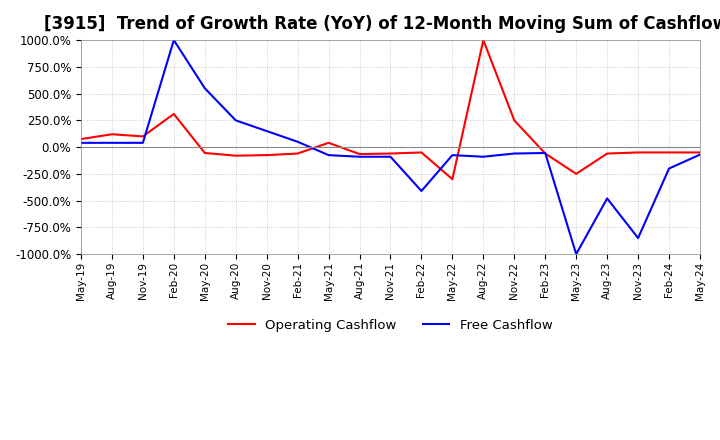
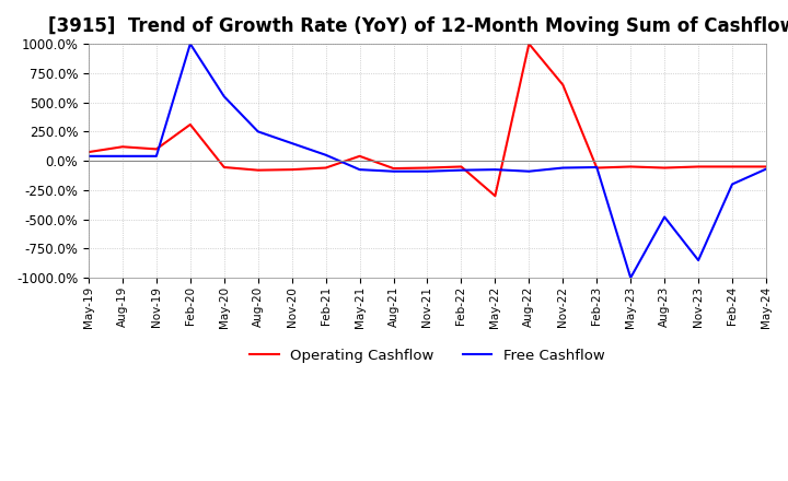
Free Cashflow/Feb-22: -410% -> -80%
Operating Cashflow/Nov-22: 250% -> 650%
Operating Cashflow/May-23: -250% -> -50%
